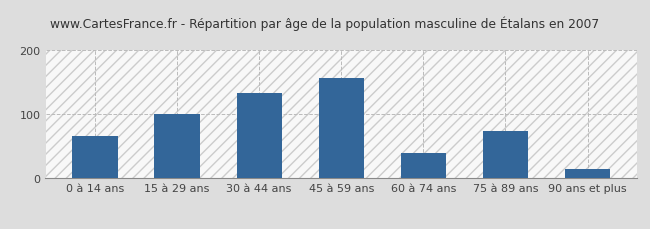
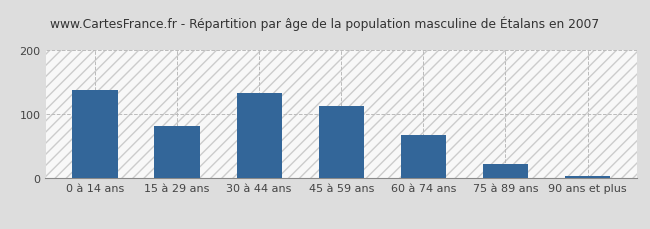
0 à 14 ans: 66 -> 137
15 à 29 ans: 100 -> 82
45 à 59 ans: 156 -> 113
60 à 74 ans: 40 -> 68
75 à 89 ans: 74 -> 22
90 ans et plus: 14 -> 3
